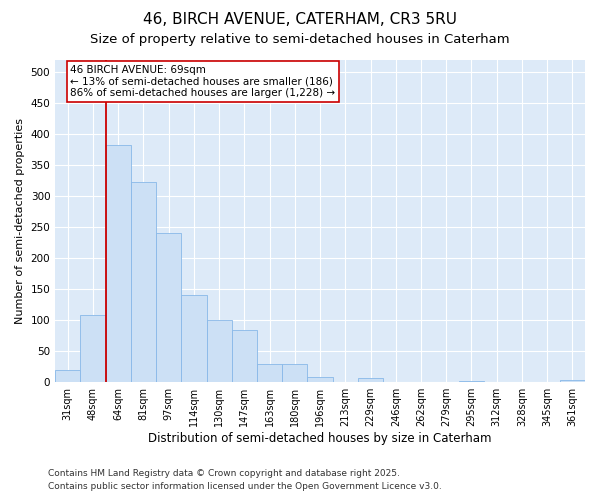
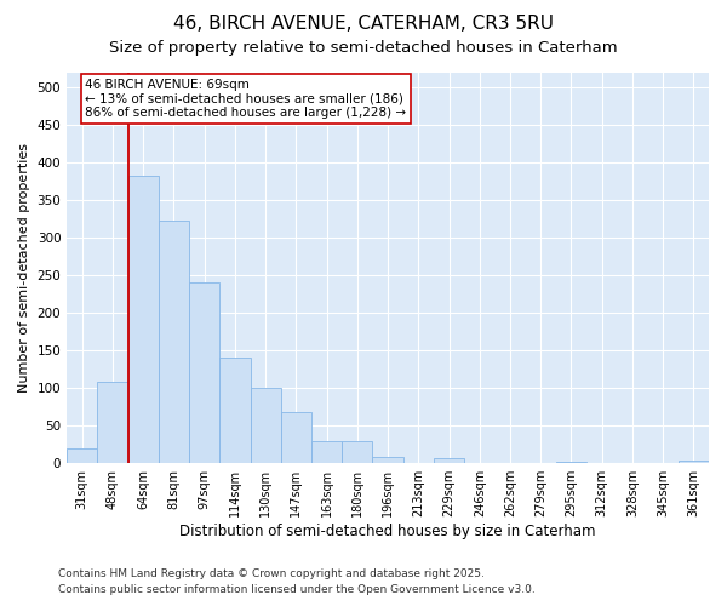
147sqm: 84 -> 68
